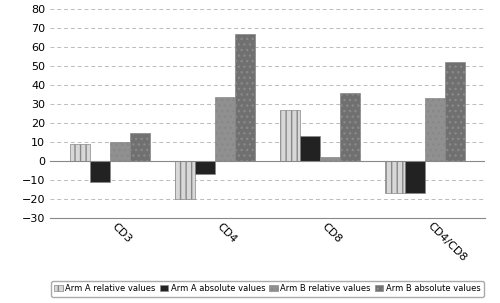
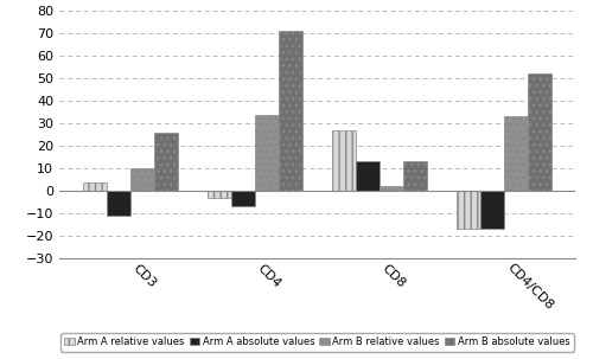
Arm A relative values/CD3: 9 -> 4
Arm B absolute values/CD3: 15 -> 26
Arm A relative values/CD4: -20 -> -3
Arm B absolute values/CD4: 67 -> 71
Arm B absolute values/CD8: 36 -> 13
